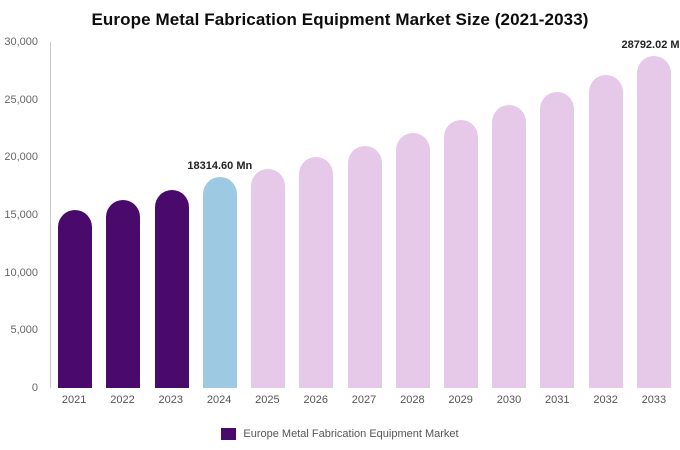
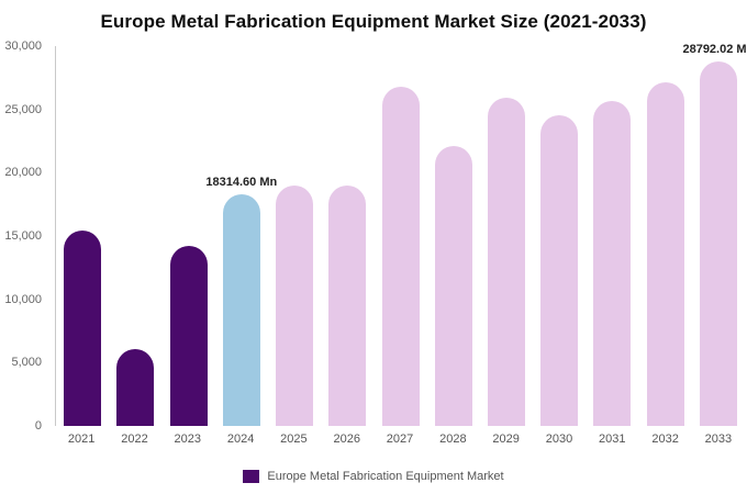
2022: 16300 -> 6100
2023: 17200 -> 14200
2026: 20000 -> 19000
2027: 21000 -> 26800
2029: 23200 -> 25900
